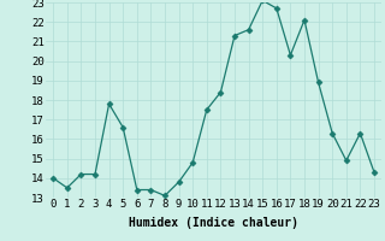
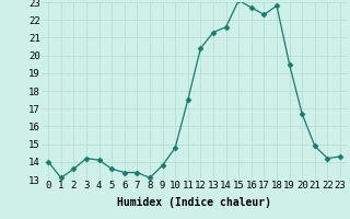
1: 13.5 -> 13.1
2: 14.2 -> 13.6
4: 17.8 -> 14.1
5: 16.6 -> 13.6
12: 18.4 -> 20.4
17: 20.3 -> 22.3
18: 22.1 -> 22.8
19: 18.9 -> 19.5
20: 16.3 -> 16.7
22: 16.3 -> 14.2
